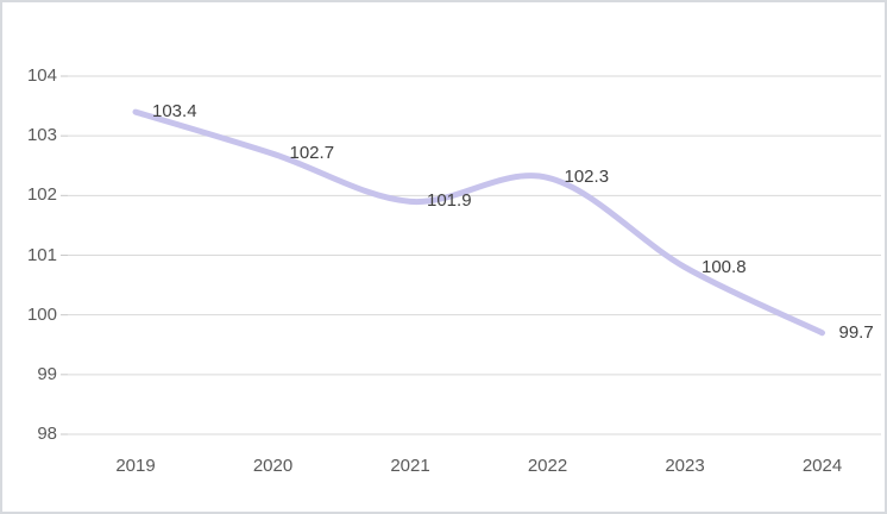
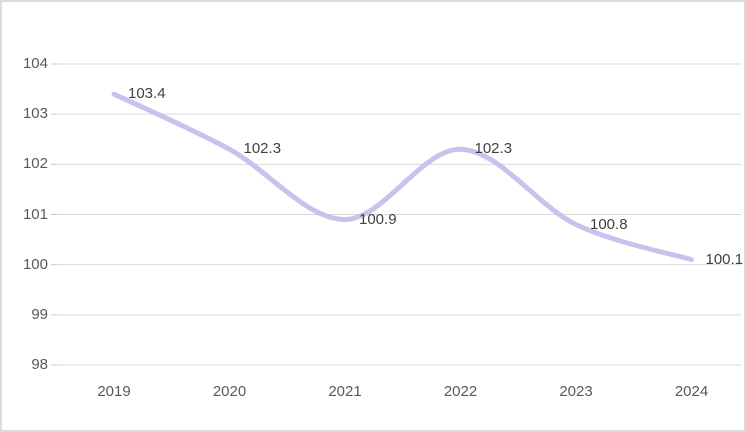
2020: 102.7 -> 102.3
2021: 101.9 -> 100.9
2024: 99.7 -> 100.1
